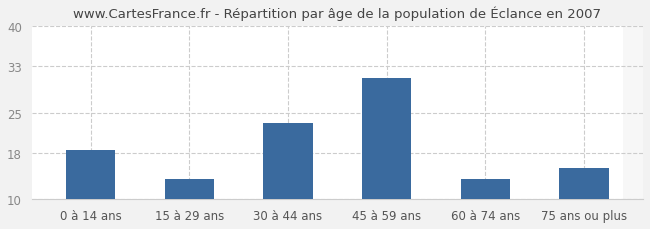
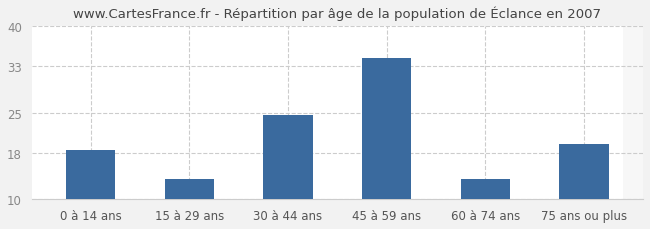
30 à 44 ans: 23.2 -> 24.5
45 à 59 ans: 31.0 -> 34.5
75 ans ou plus: 15.4 -> 19.5
